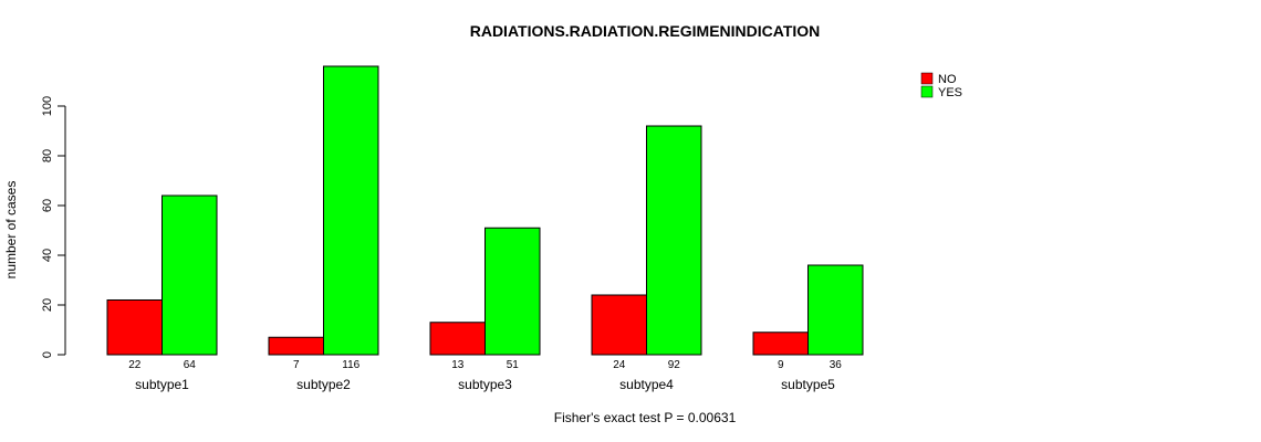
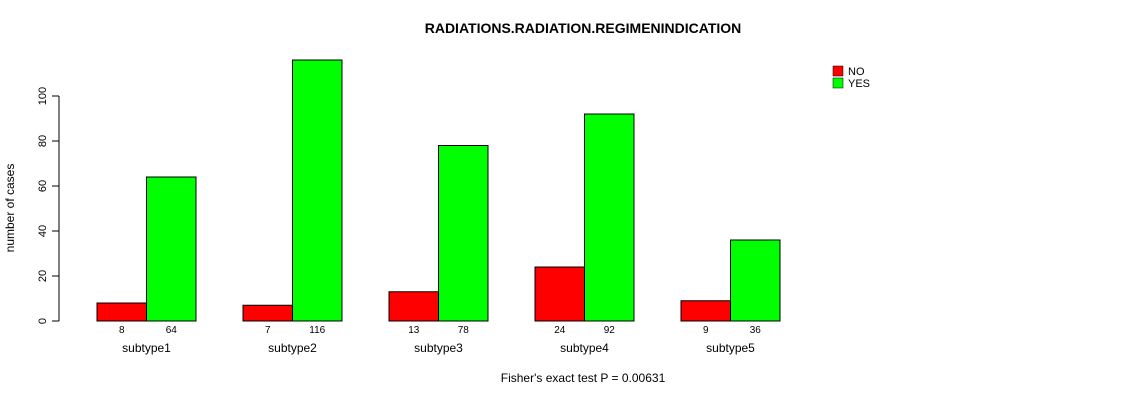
NO/subtype1: 22 -> 8
YES/subtype3: 51 -> 78
